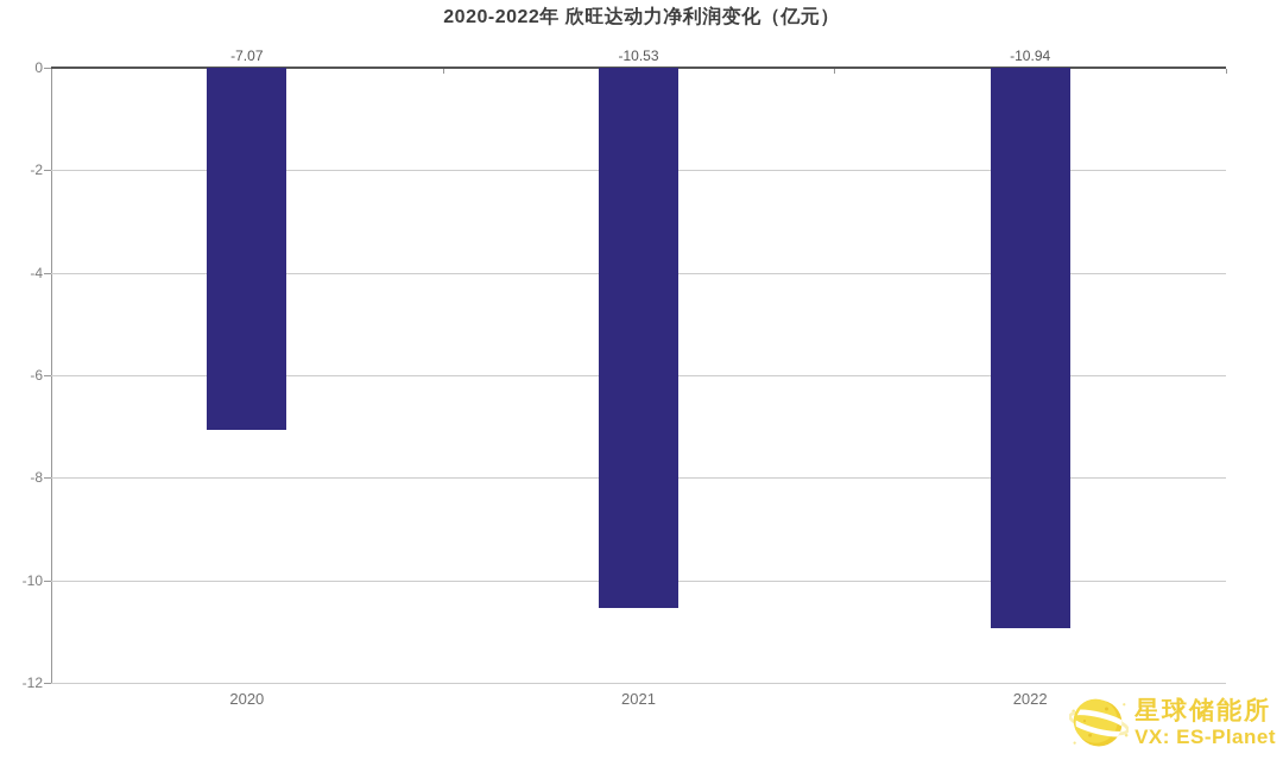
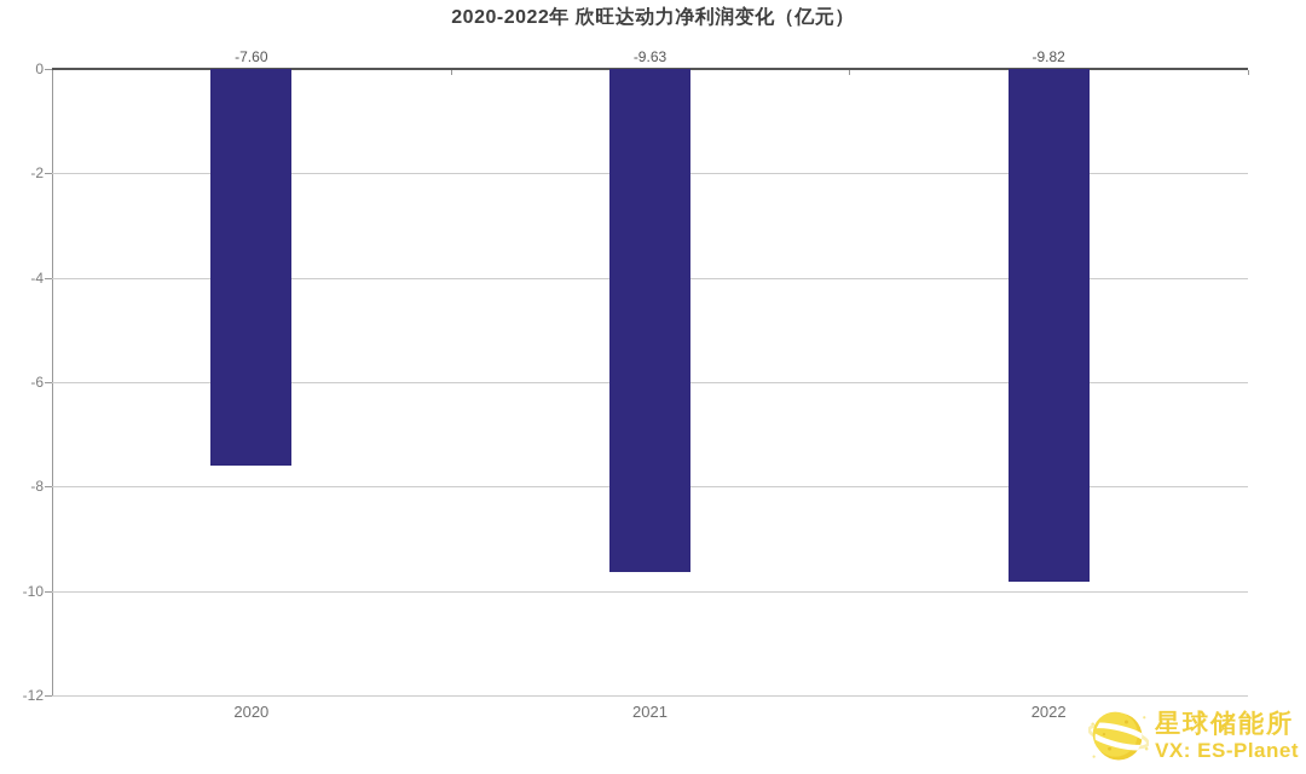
2020: -7.07 -> -7.60
2021: -10.53 -> -9.63
2022: -10.94 -> -9.82
